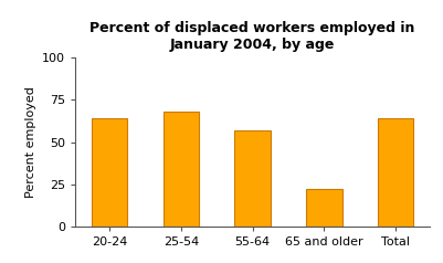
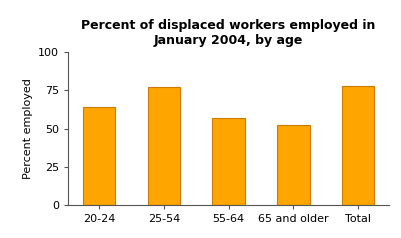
25-54: 68 -> 77
65 and older: 22 -> 52
Total: 64 -> 78
